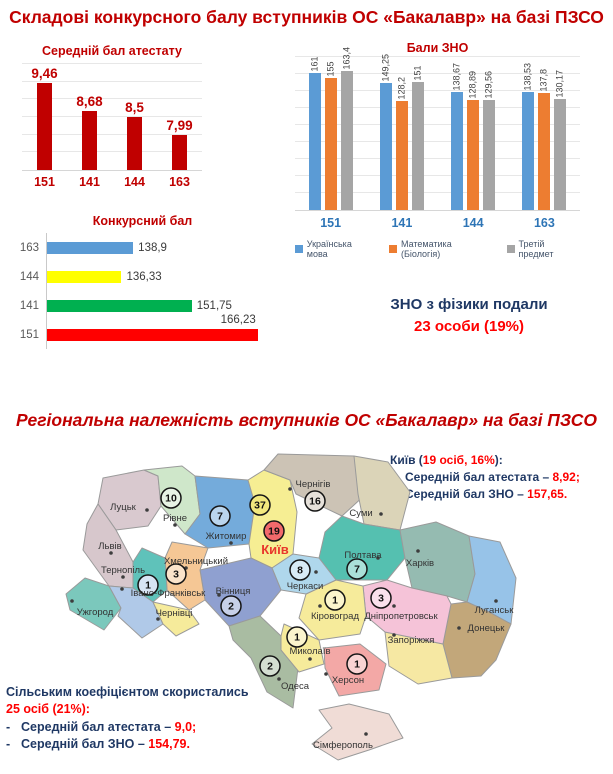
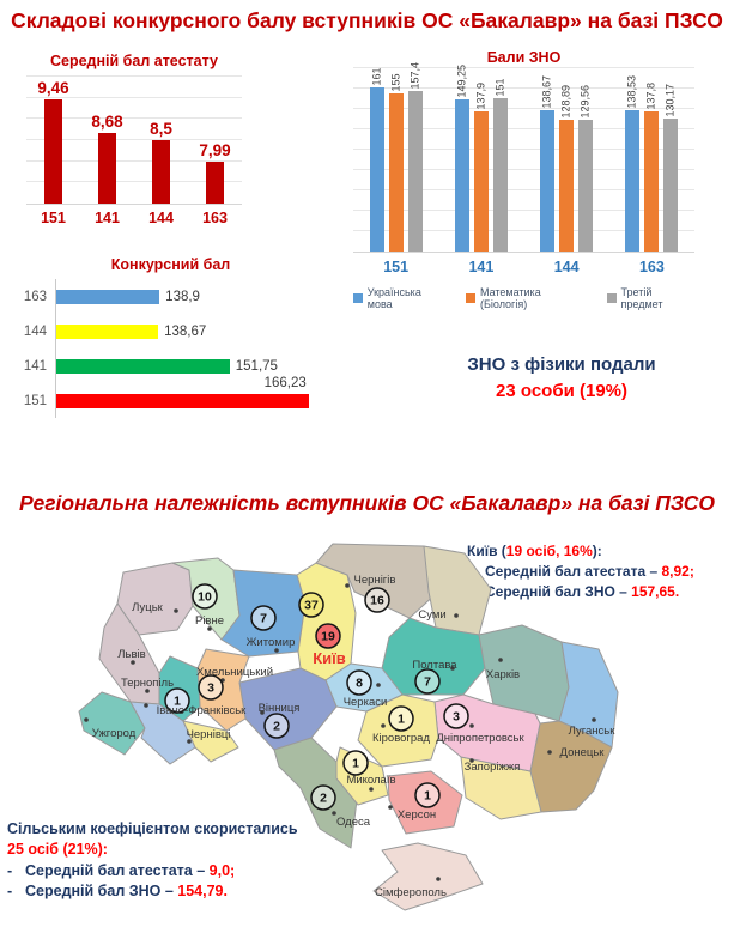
Бали ЗНО/Третій предмет/151: 163,4 -> 157,4
Бали ЗНО/Математика (Біологія)/141: 128,2 -> 137,9
Конкурсний бал/144: 136,33 -> 138,67
